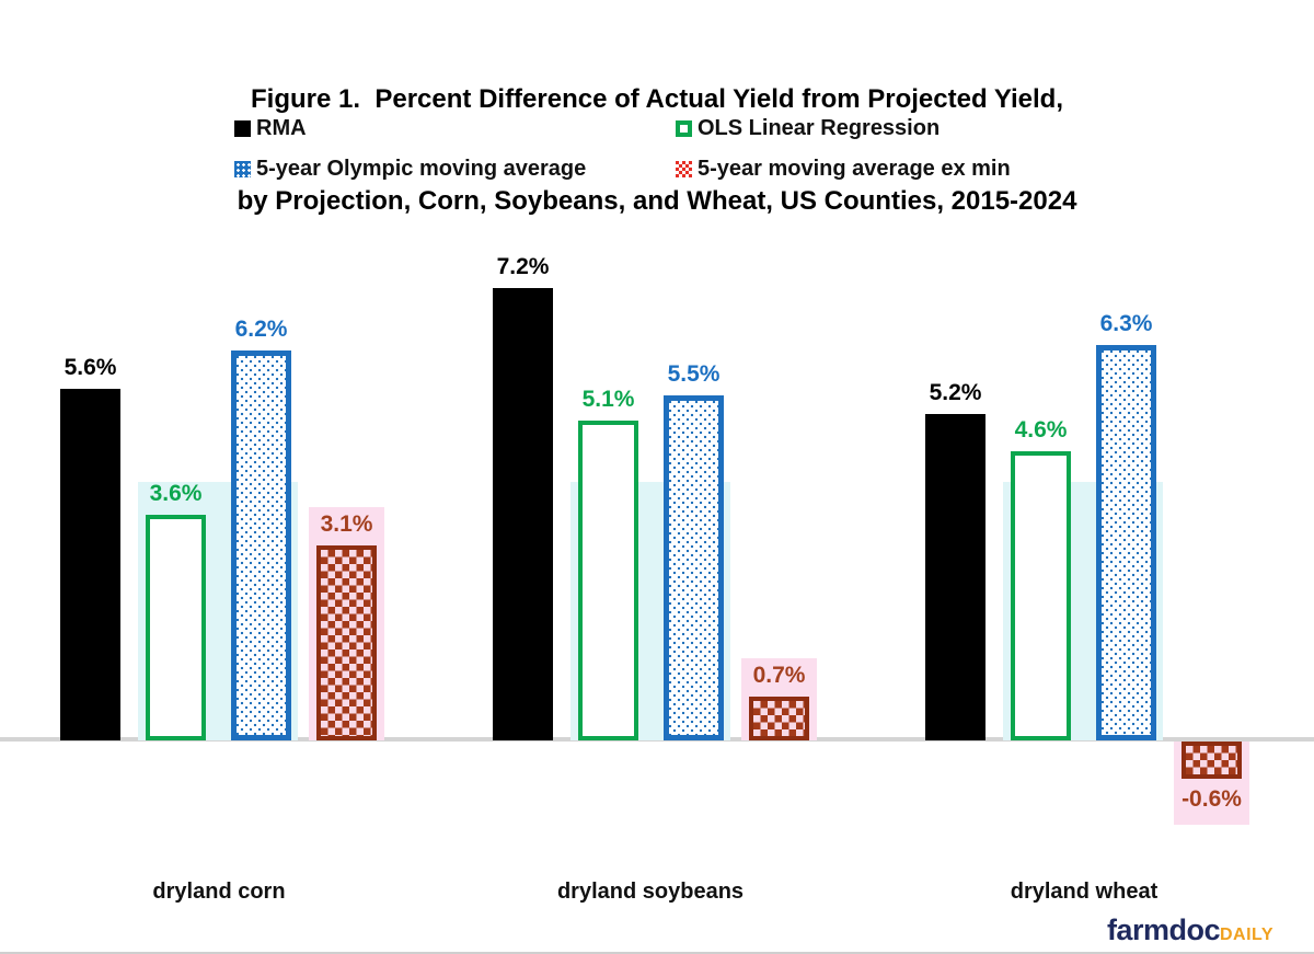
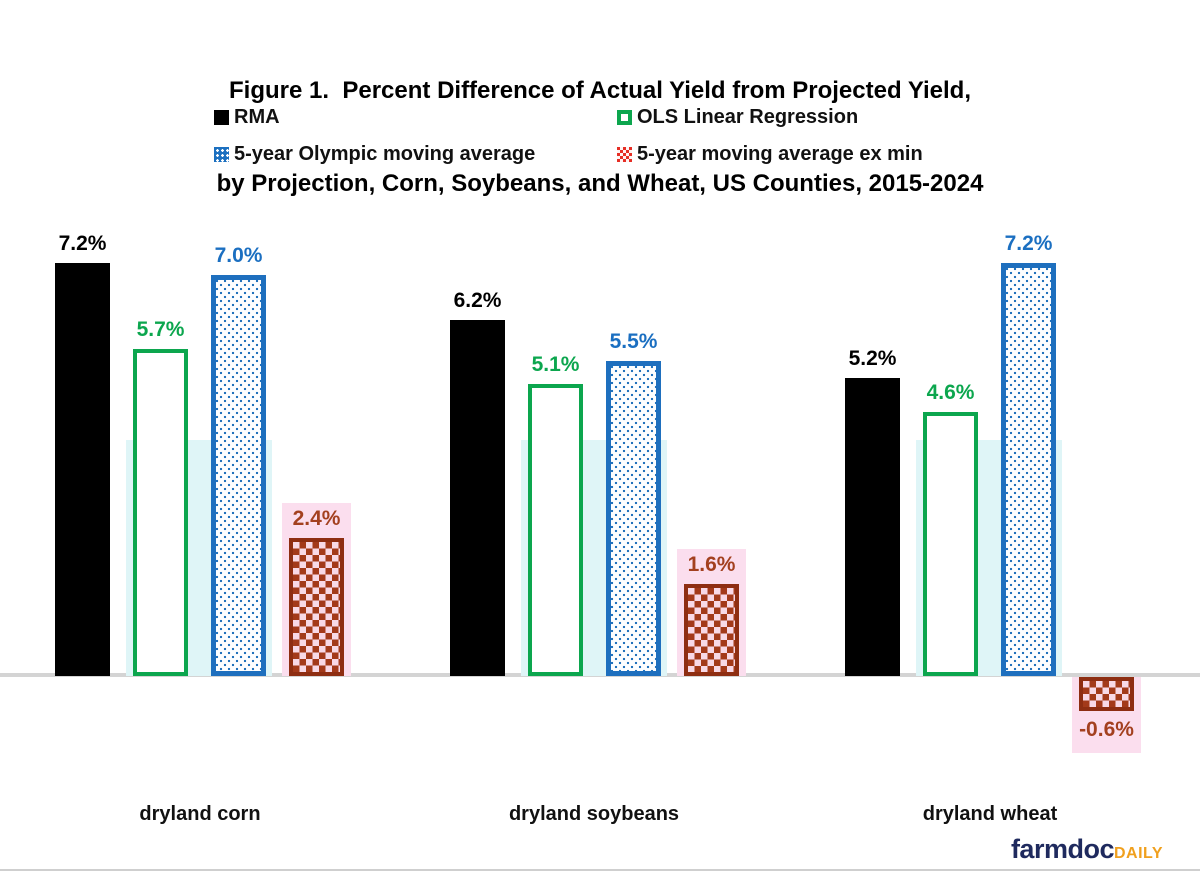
RMA/dryland corn: 5.6% -> 7.2%
OLS Linear Regression/dryland corn: 3.6% -> 5.7%
5-year Olympic moving average/dryland corn: 6.2% -> 7.0%
5-year moving average ex min/dryland corn: 3.1% -> 2.4%
RMA/dryland soybeans: 7.2% -> 6.2%
5-year moving average ex min/dryland soybeans: 0.7% -> 1.6%
5-year Olympic moving average/dryland wheat: 6.3% -> 7.2%
